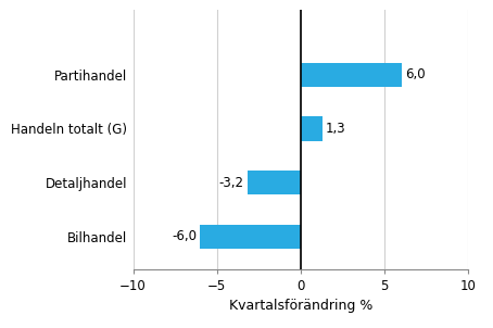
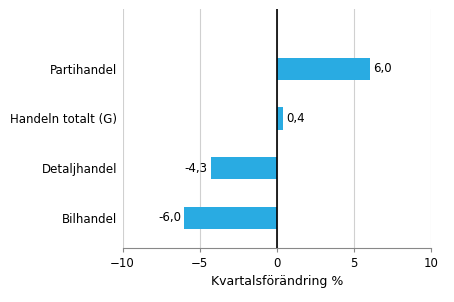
Handeln totalt (G): 1,3 -> 0,4
Detaljhandel: -3,2 -> -4,3
